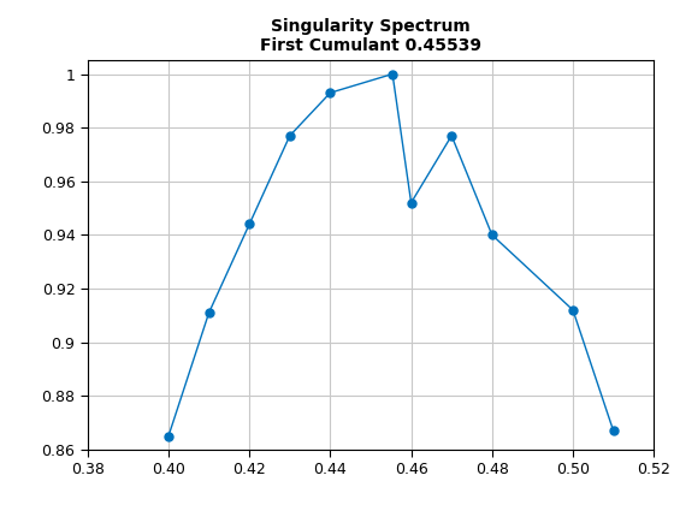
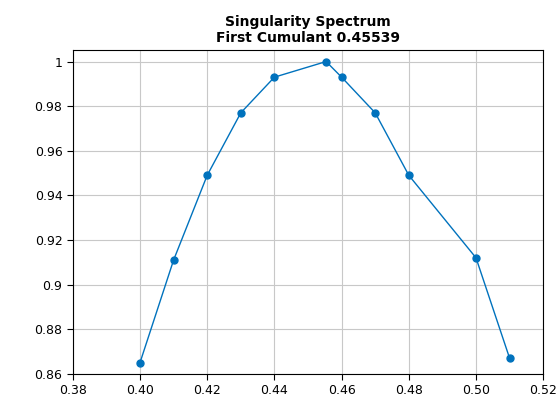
0.42: 0.944 -> 0.949
0.46: 0.952 -> 0.993
0.48: 0.940 -> 0.949
